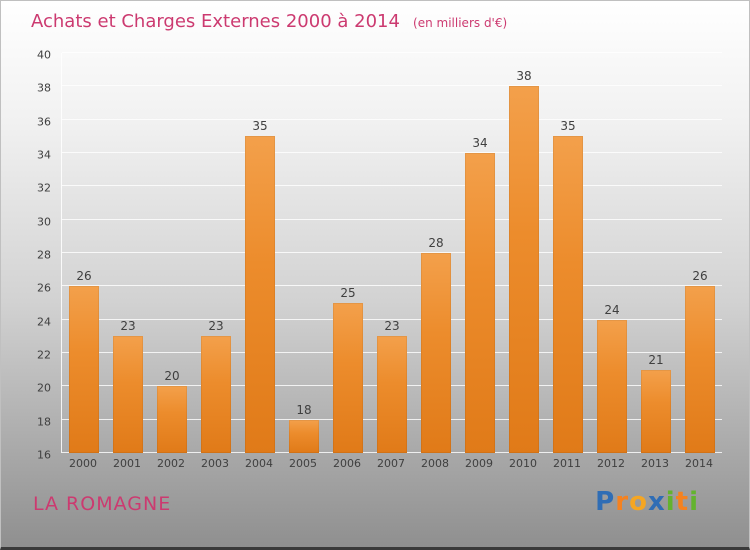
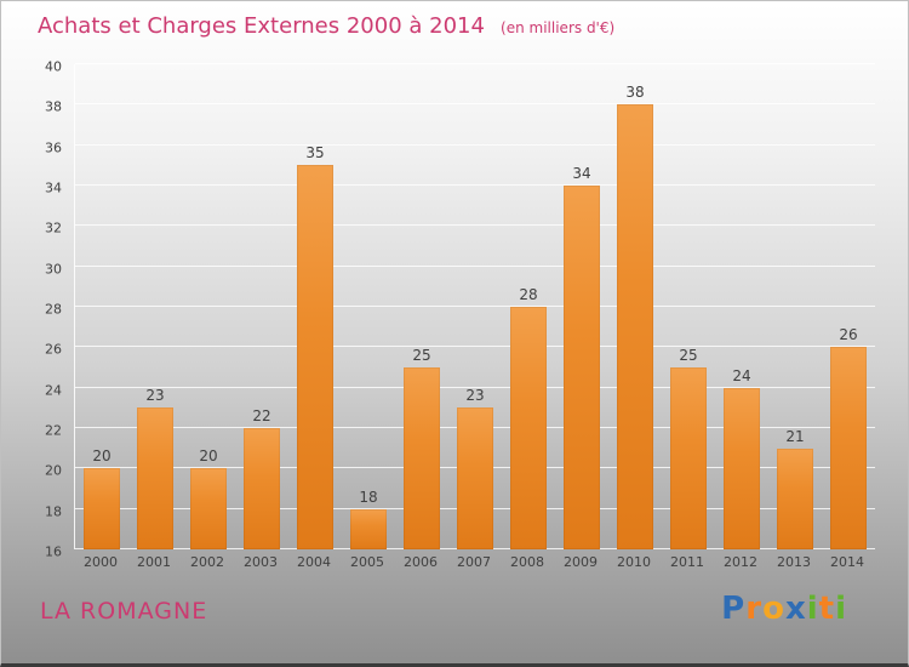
2000: 26 -> 20
2003: 23 -> 22
2011: 35 -> 25
